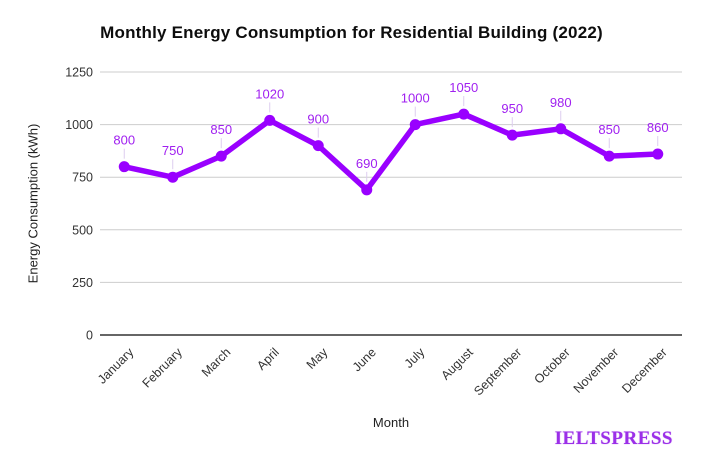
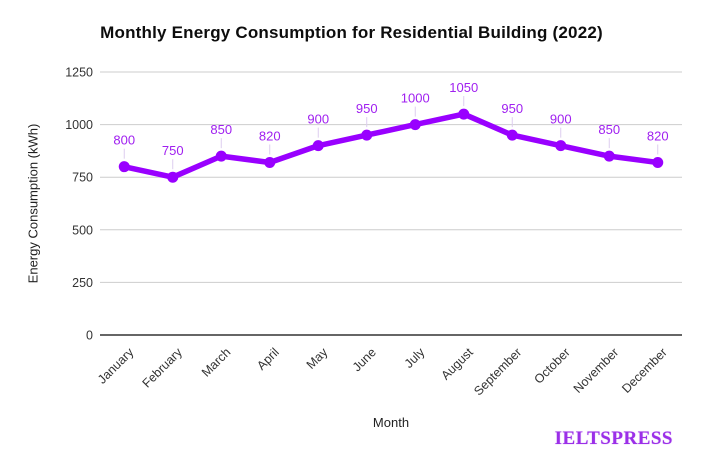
April: 1020 -> 820
June: 690 -> 950
October: 980 -> 900
December: 860 -> 820
